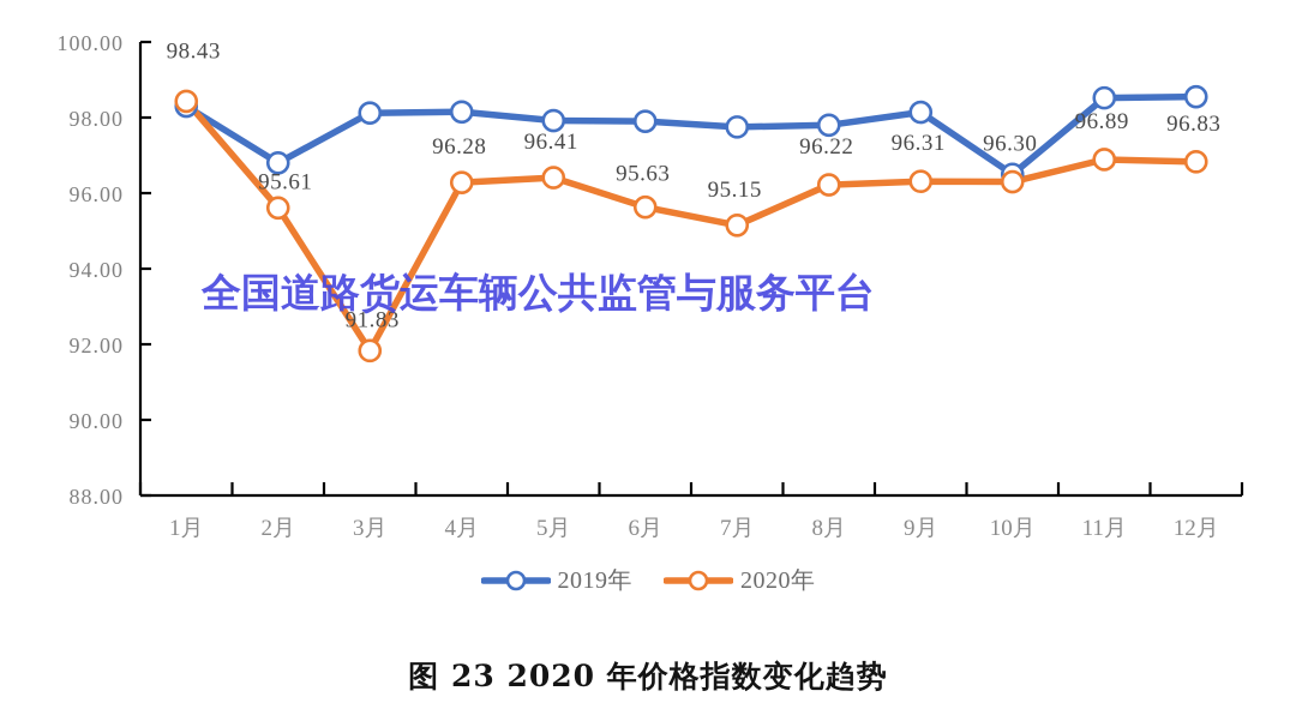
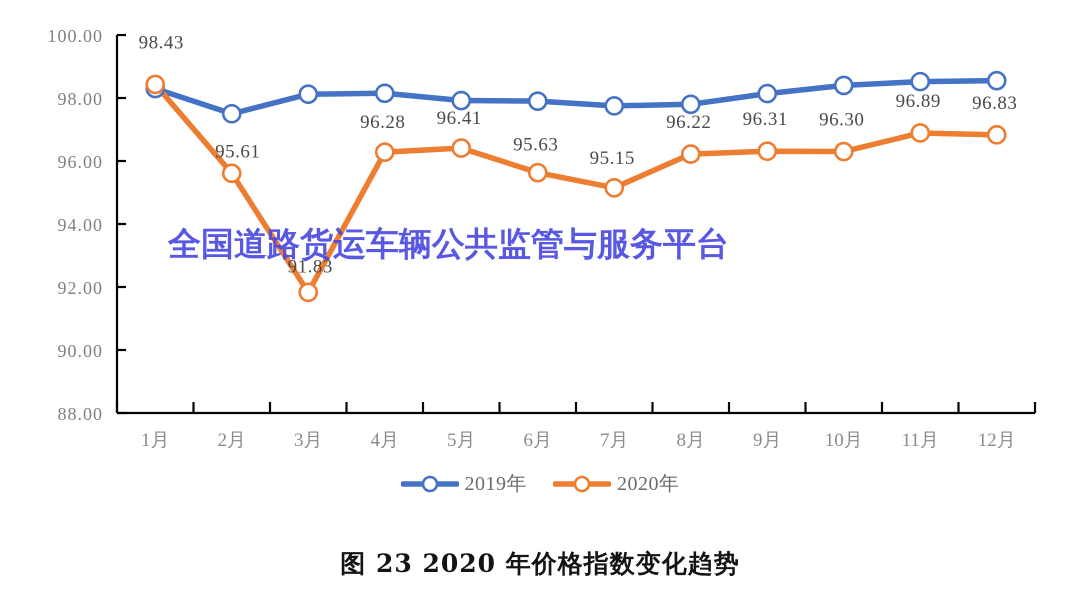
2019年/2月: 96.8 -> 97.5
2019年/10月: 96.5 -> 98.4
